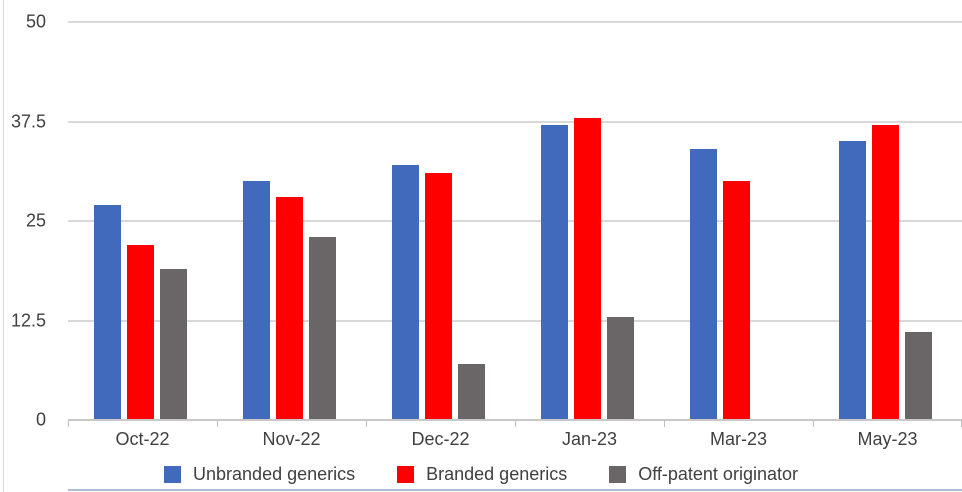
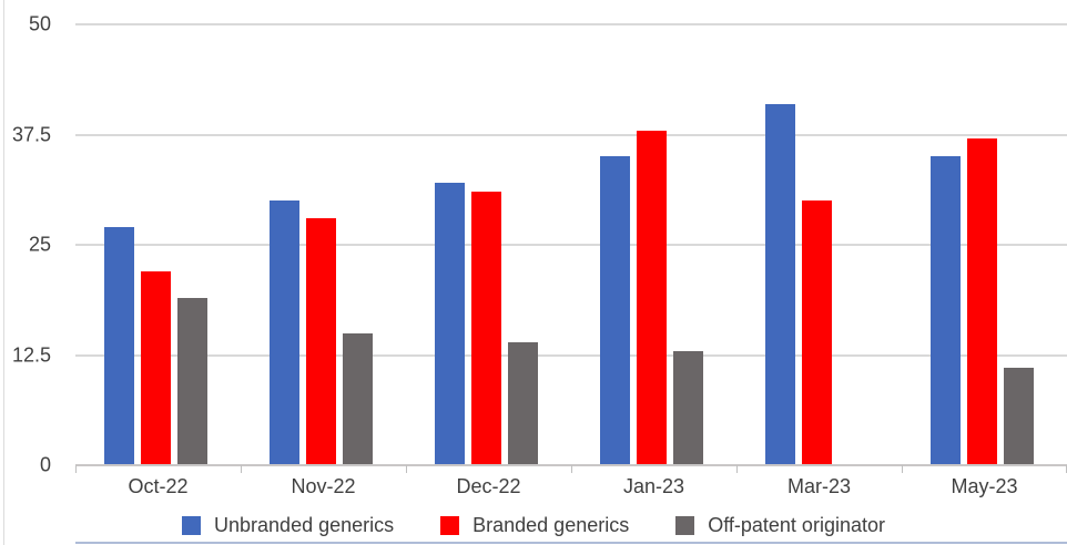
Off-patent originator/Nov-22: 23 -> 15
Off-patent originator/Dec-22: 7 -> 14
Unbranded generics/Jan-23: 37 -> 35
Unbranded generics/Mar-23: 34 -> 41
